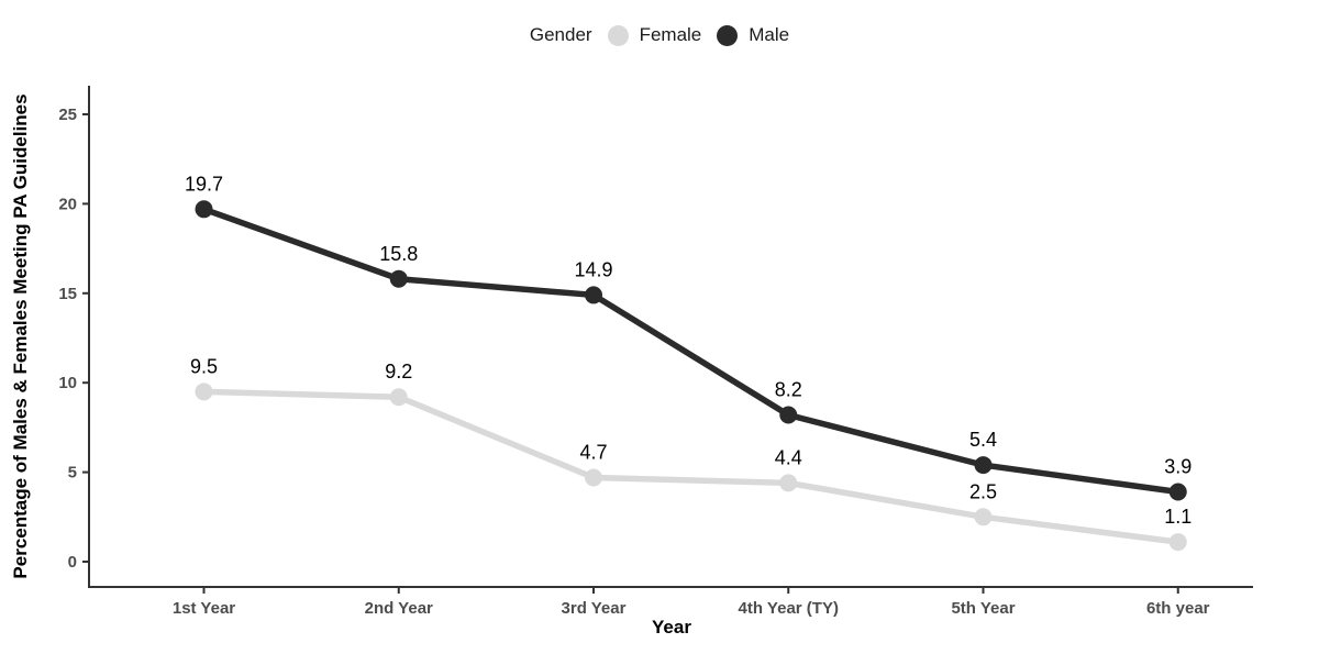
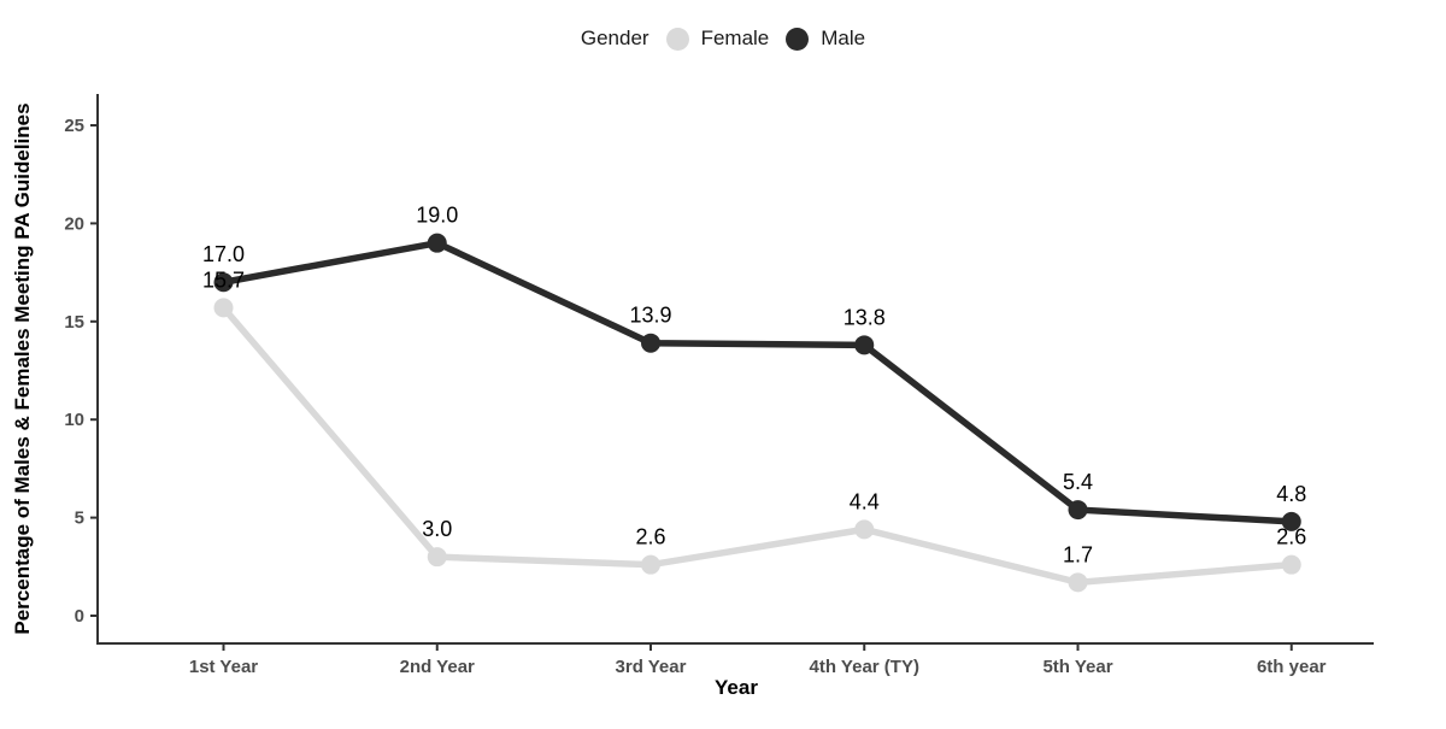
Female/1st Year: 9.5 -> 15.7
Male/1st Year: 19.7 -> 17.0
Female/2nd Year: 9.2 -> 3.0
Male/2nd Year: 15.8 -> 19.0
Female/3rd Year: 4.7 -> 2.6
Male/3rd Year: 14.9 -> 13.9
Male/4th Year (TY): 8.2 -> 13.8
Female/5th Year: 2.5 -> 1.7
Female/6th year: 1.1 -> 2.6
Male/6th year: 3.9 -> 4.8
